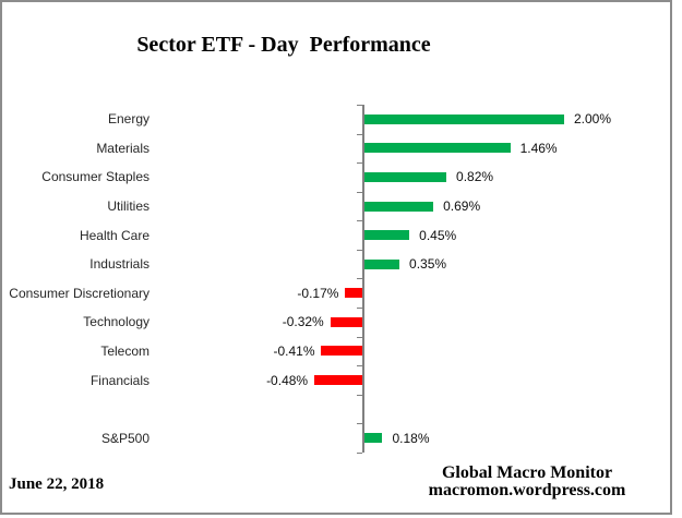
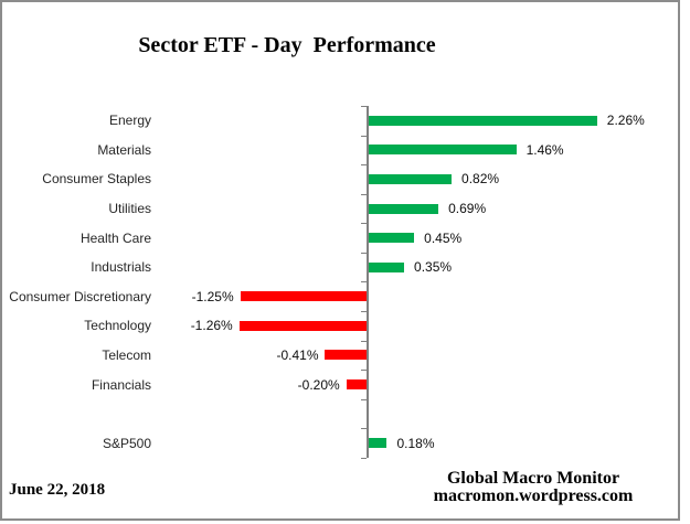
Energy: 2.00% -> 2.26%
Consumer Discretionary: -0.17% -> -1.25%
Technology: -0.32% -> -1.26%
Financials: -0.48% -> -0.20%
